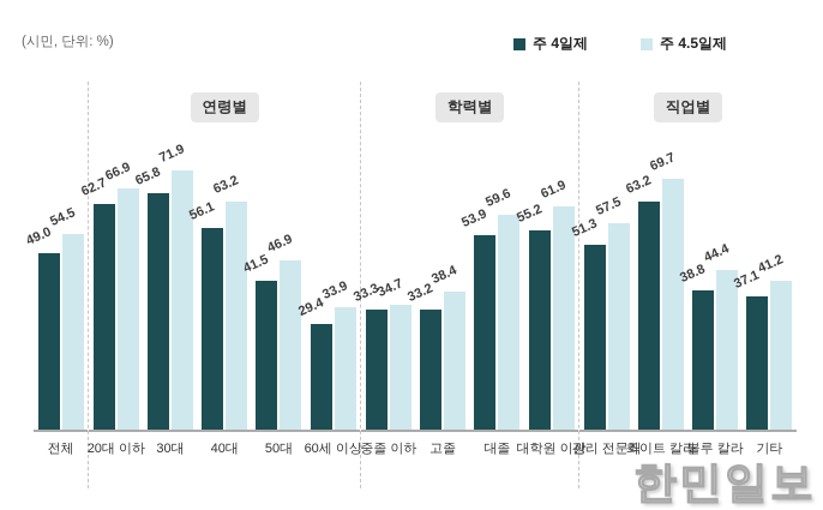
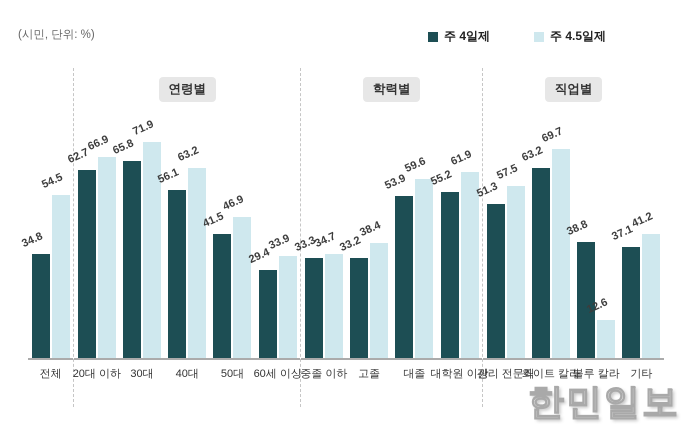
주 4일제/전체: 49.0 -> 34.8
주 4.5일제/블루 칼라: 44.4 -> 12.6
